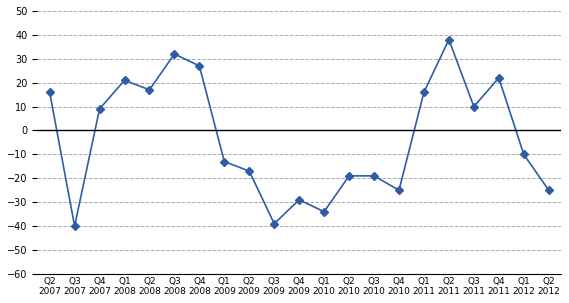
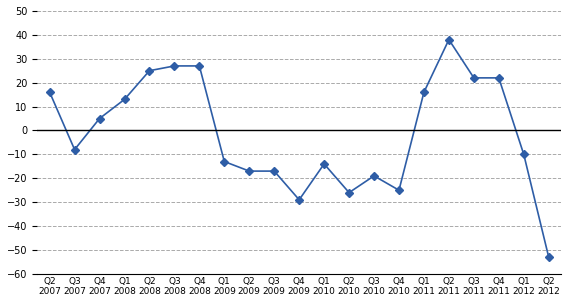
Q3 2007: -40 -> -8
Q4 2007: 9 -> 5
Q1 2008: 21 -> 13
Q2 2008: 17 -> 25
Q3 2008: 32 -> 27
Q3 2009: -39 -> -17
Q1 2010: -34 -> -14
Q2 2010: -19 -> -26
Q3 2011: 10 -> 22
Q2 2012: -25 -> -53
